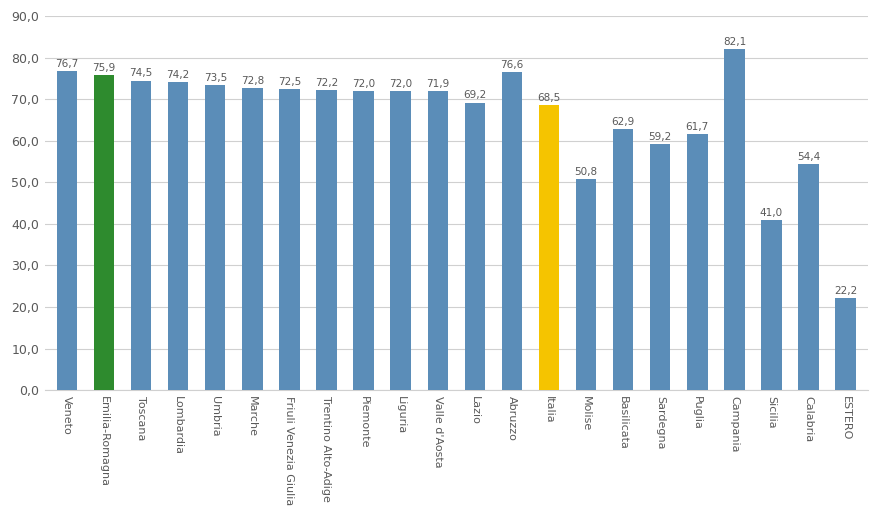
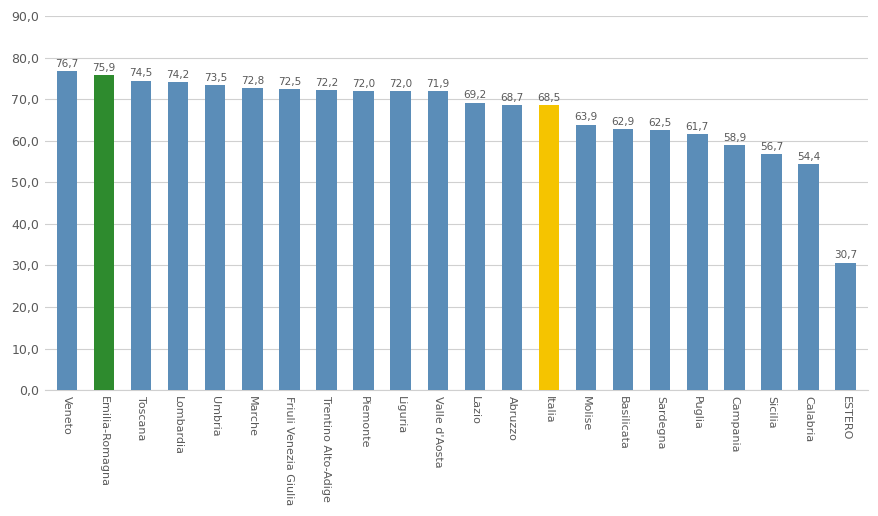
Abruzzo: 76,6 -> 68,7
Molise: 50,8 -> 63,9
Sardegna: 59,2 -> 62,5
Campania: 82,1 -> 58,9
Sicilia: 41,0 -> 56,7
ESTERO: 22,2 -> 30,7
